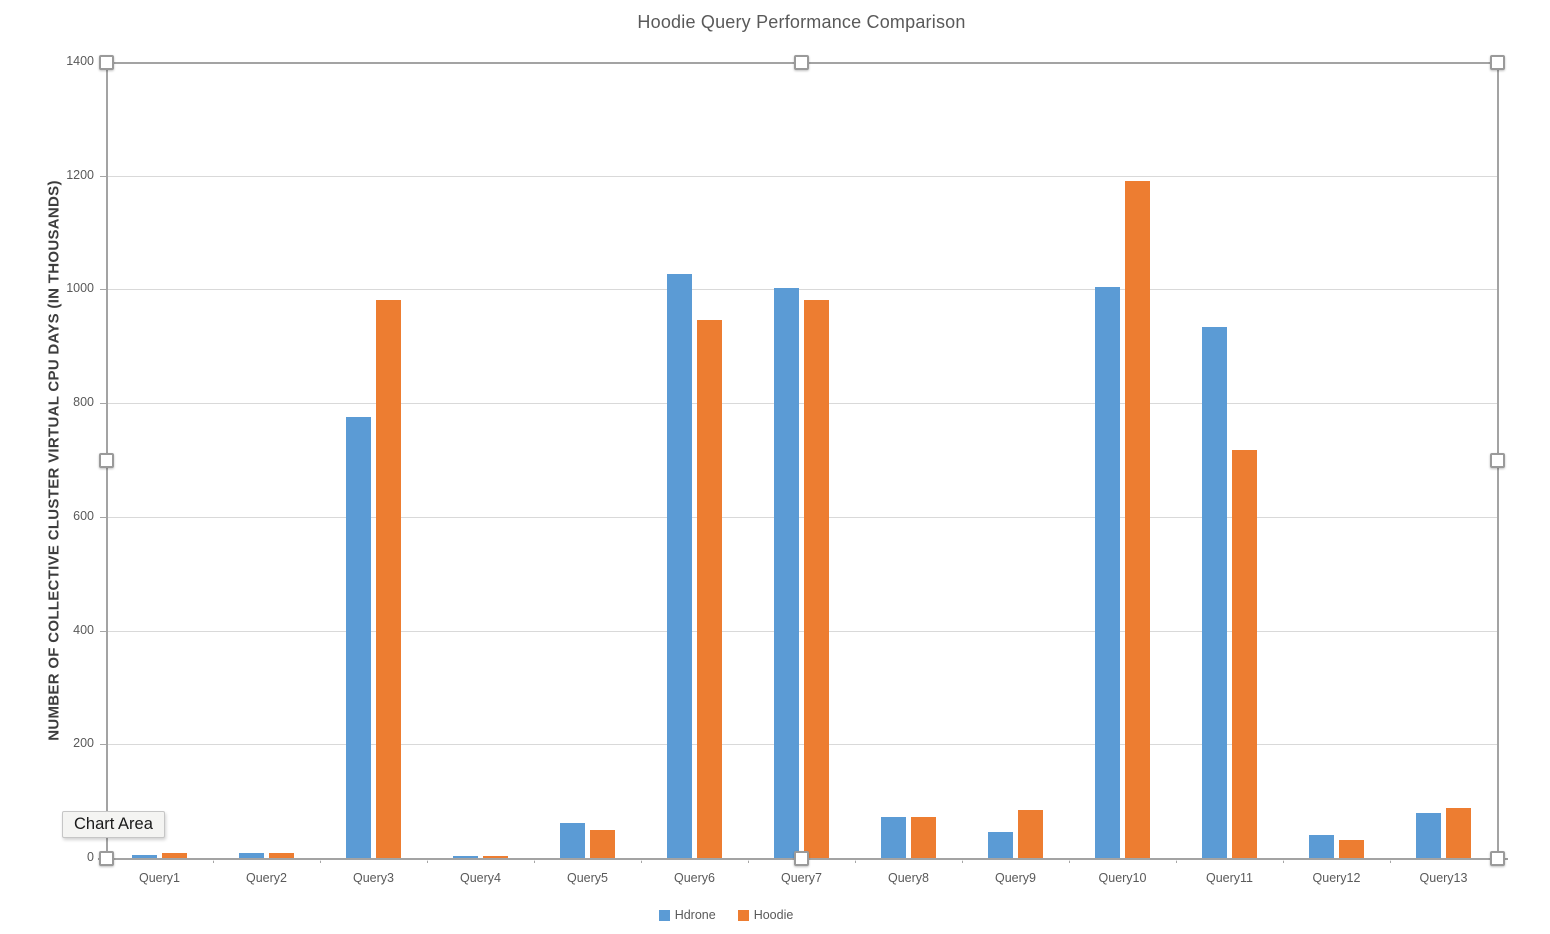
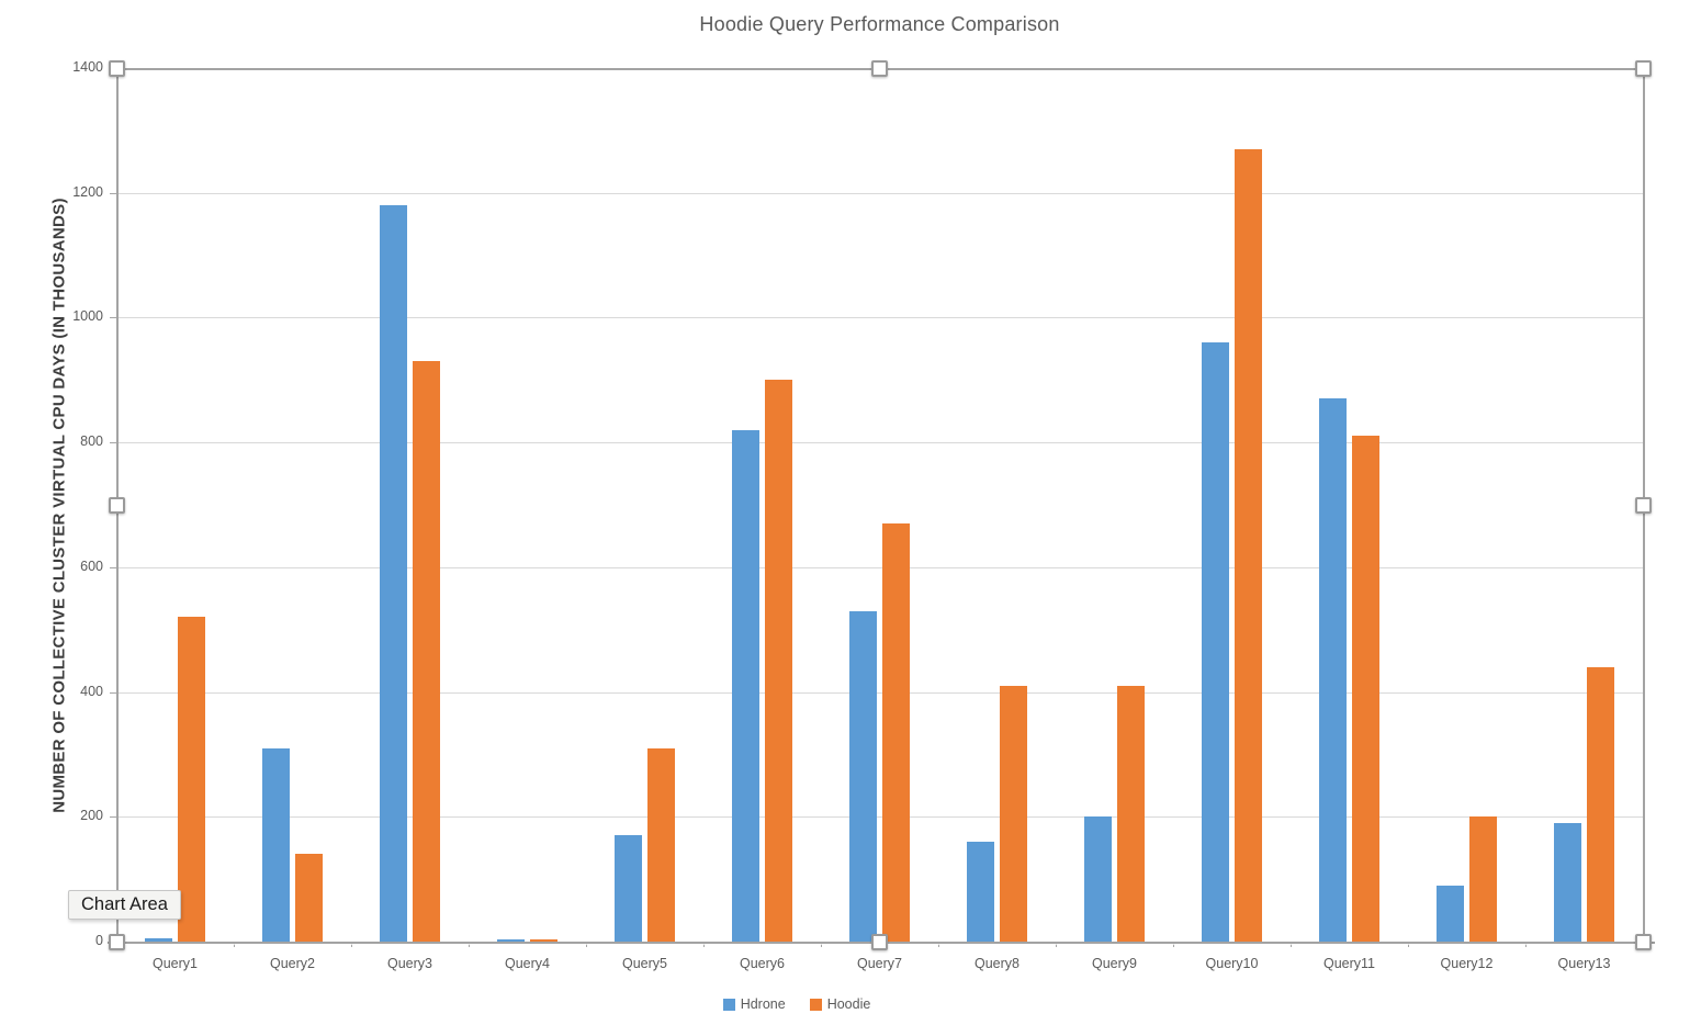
Hoodie/Query1: 10 -> 520
Hdrone/Query2: 10 -> 310
Hoodie/Query2: 10 -> 140
Hdrone/Query3: 780 -> 1180
Hoodie/Query3: 980 -> 930
Hdrone/Query5: 60 -> 170
Hoodie/Query5: 50 -> 310
Hdrone/Query6: 1030 -> 820
Hoodie/Query6: 950 -> 900
Hdrone/Query7: 1000 -> 530
Hoodie/Query7: 980 -> 670
Hdrone/Query8: 70 -> 160
Hoodie/Query8: 70 -> 410
Hdrone/Query9: 50 -> 200
Hoodie/Query9: 80 -> 410
Hdrone/Query10: 1000 -> 960
Hoodie/Query10: 1190 -> 1270
Hdrone/Query11: 930 -> 870
Hoodie/Query11: 720 -> 810
Hdrone/Query12: 40 -> 90
Hoodie/Query12: 30 -> 200
Hdrone/Query13: 80 -> 190
Hoodie/Query13: 90 -> 440
